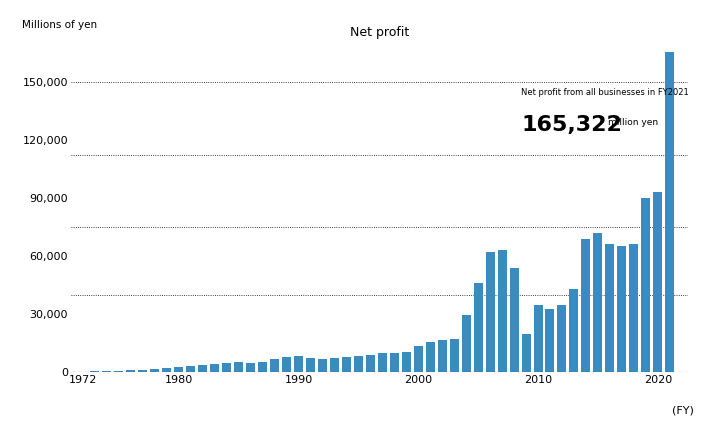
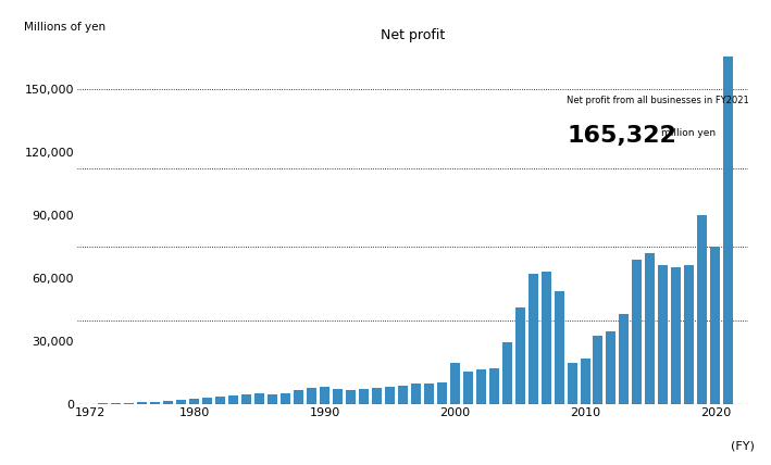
2000: 14,000 -> 20,000
2010: 34,000 -> 22,000
2020: 93,000 -> 75,000
